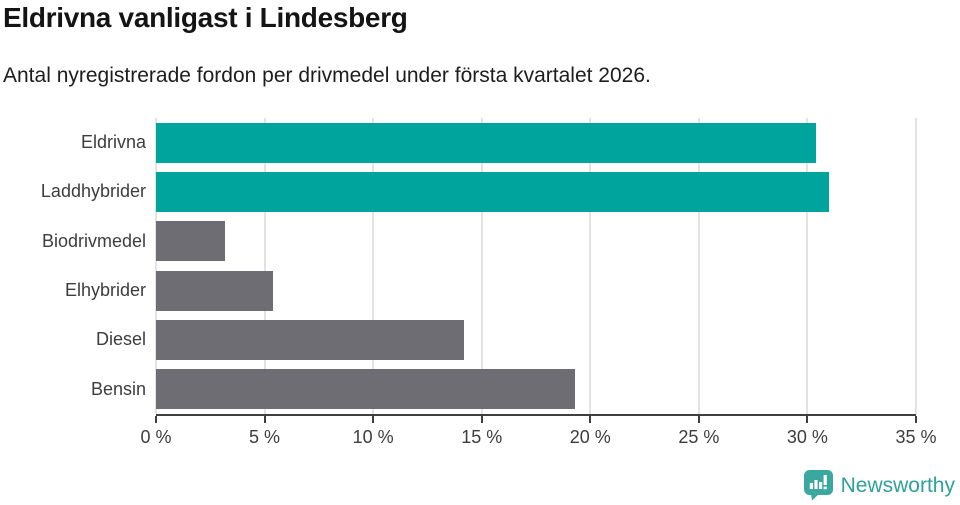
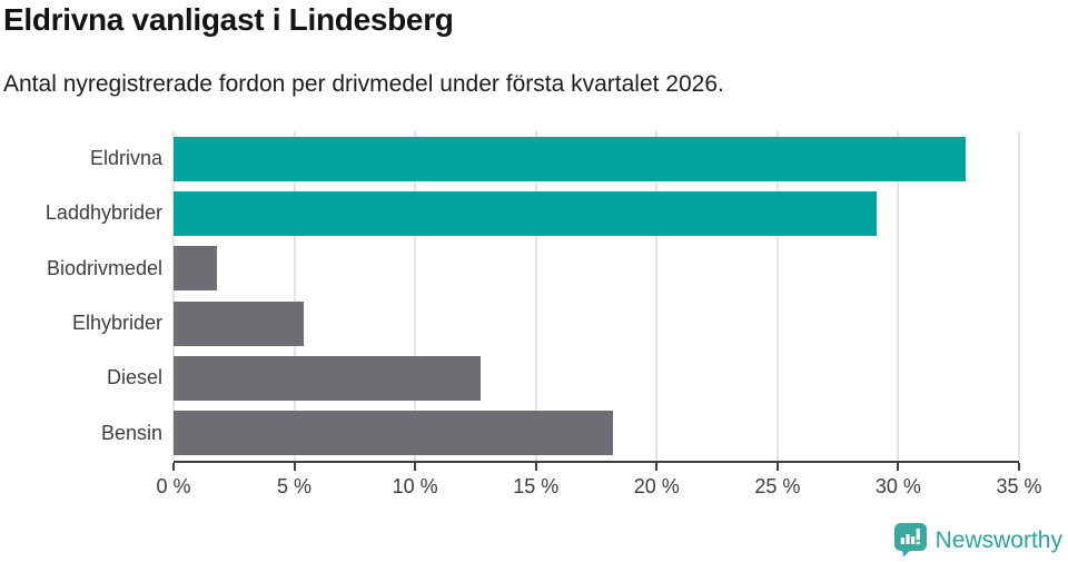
Eldrivna: 30.4% -> 32.8%
Laddhybrider: 31.0% -> 29.1%
Biodrivmedel: 3.2% -> 1.8%
Diesel: 14.2% -> 12.7%
Bensin: 19.3% -> 18.2%
